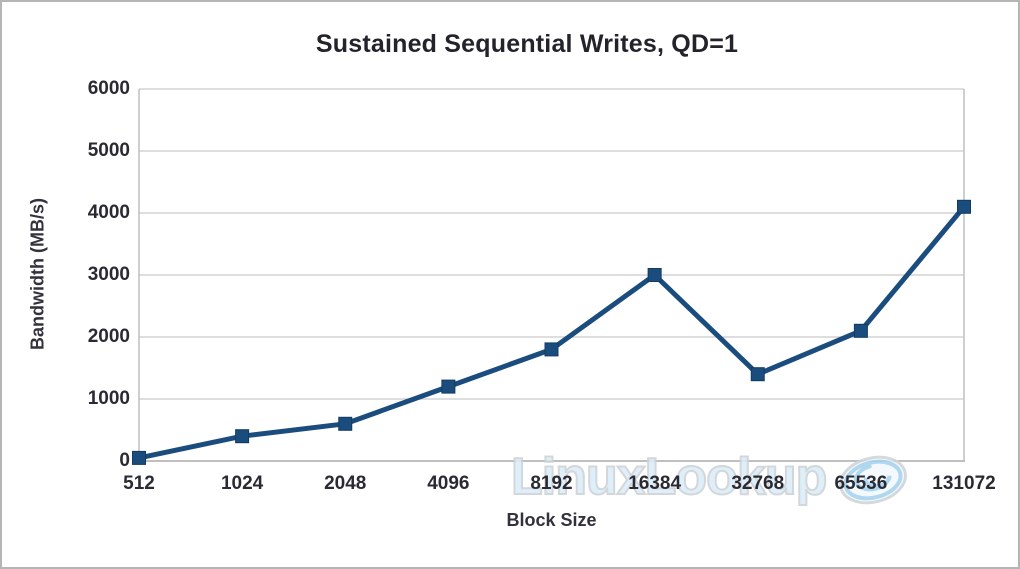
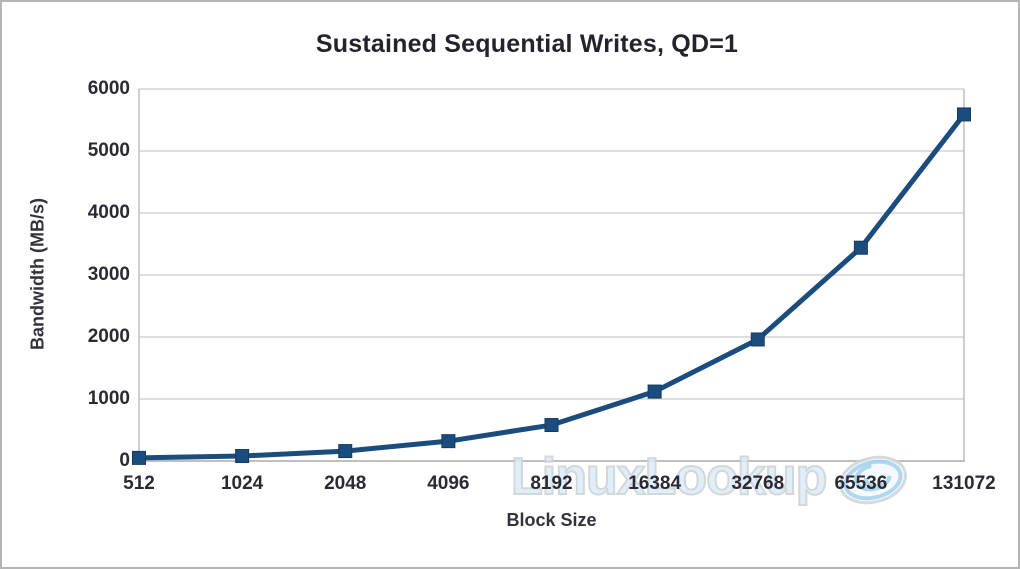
1024: 400 -> 100
2048: 600 -> 200
4096: 1200 -> 300
8192: 1800 -> 600
16384: 3000 -> 1100
32768: 1400 -> 2000
65536: 2100 -> 3400
131072: 4100 -> 5600
